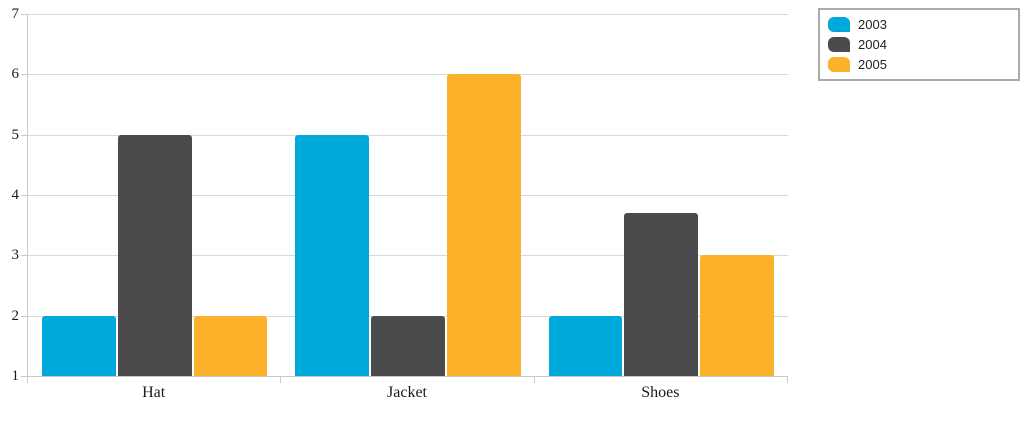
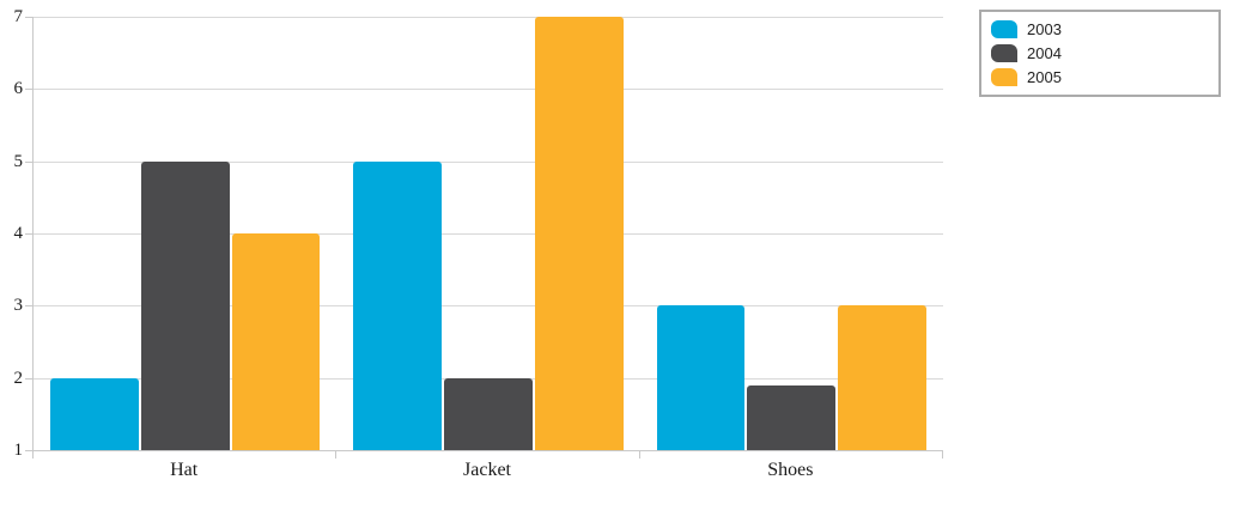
2005/Hat: 2 -> 4
2005/Jacket: 6 -> 7
2003/Shoes: 2 -> 3
2004/Shoes: 3.7 -> 1.9
